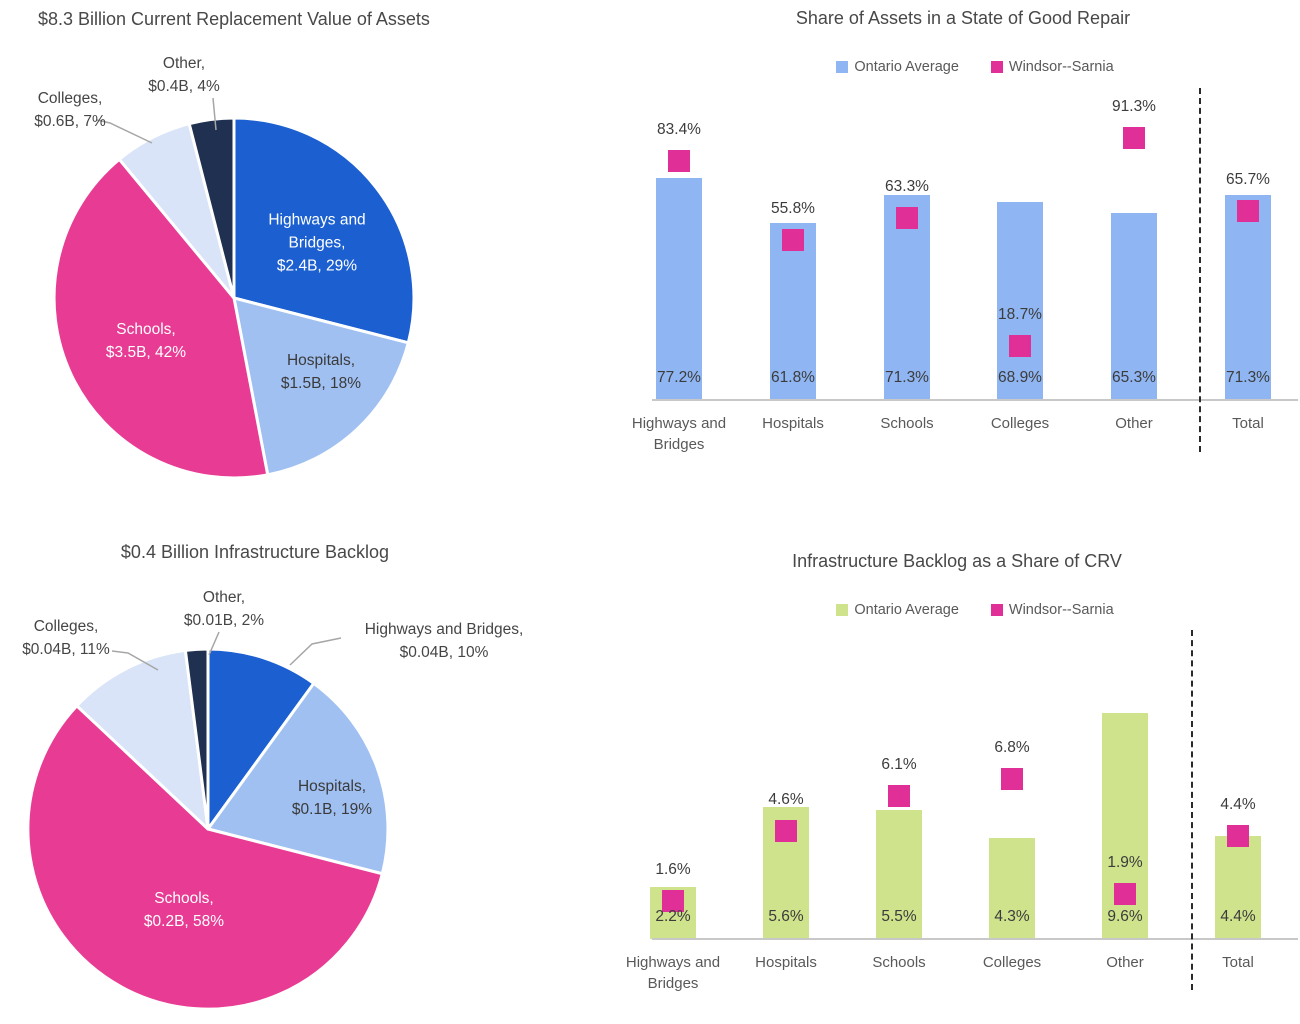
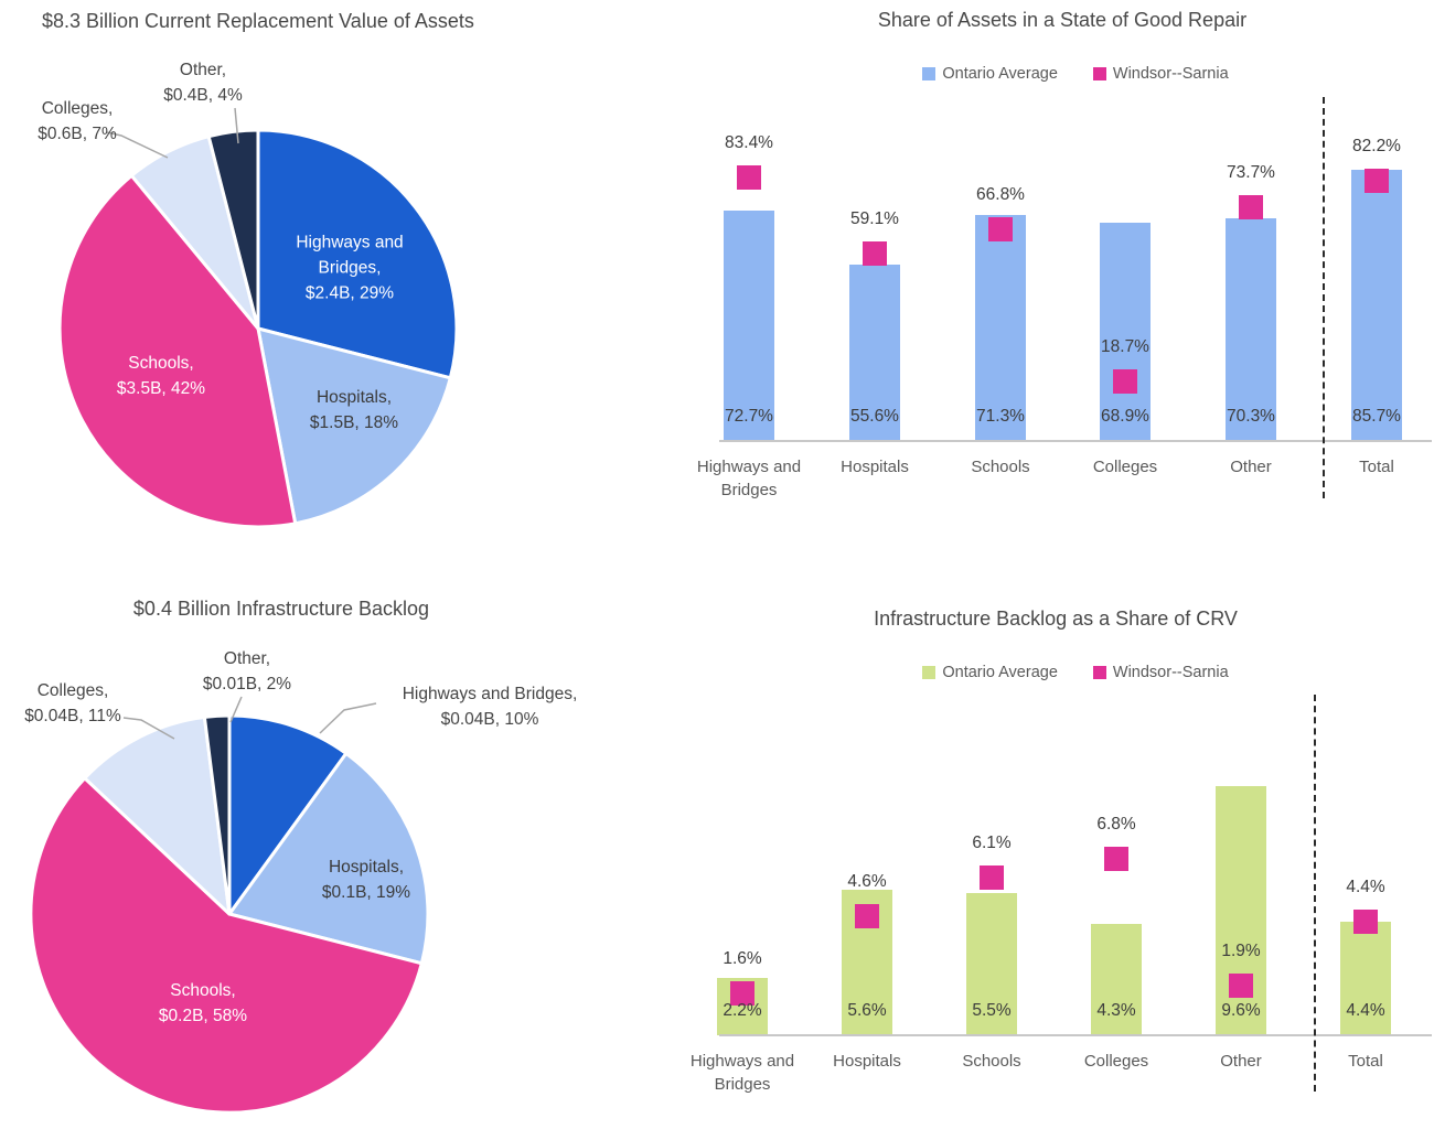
Share of Assets in a State of Good Repair/Ontario Average/Highways and Bridges: 77.2% -> 72.7%
Share of Assets in a State of Good Repair/Ontario Average/Hospitals: 61.8% -> 55.6%
Share of Assets in a State of Good Repair/Windsor--Sarnia/Hospitals: 55.8% -> 59.1%
Share of Assets in a State of Good Repair/Windsor--Sarnia/Schools: 63.3% -> 66.8%
Share of Assets in a State of Good Repair/Ontario Average/Other: 65.3% -> 70.3%
Share of Assets in a State of Good Repair/Windsor--Sarnia/Other: 91.3% -> 73.7%
Share of Assets in a State of Good Repair/Ontario Average/Total: 71.3% -> 85.7%
Share of Assets in a State of Good Repair/Windsor--Sarnia/Total: 65.7% -> 82.2%
